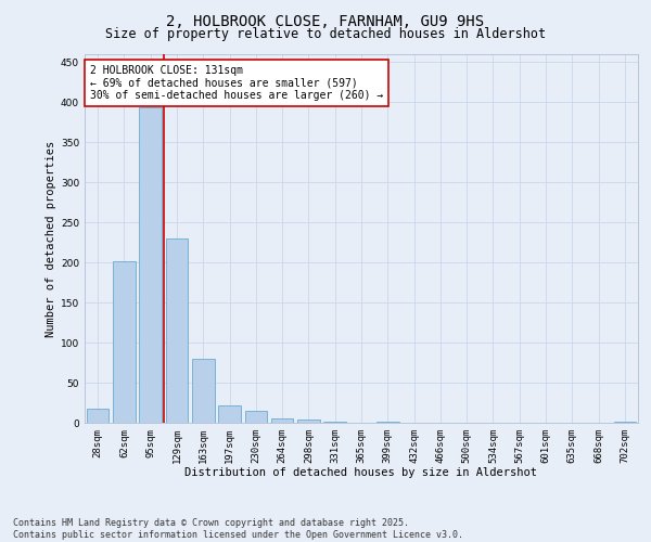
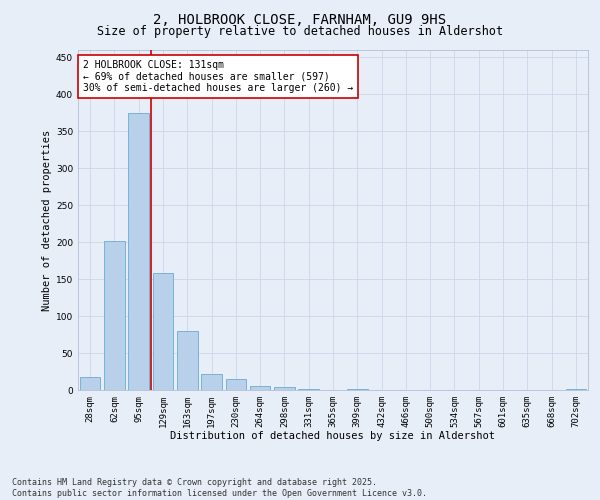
95sqm: 394 -> 375
129sqm: 230 -> 158
